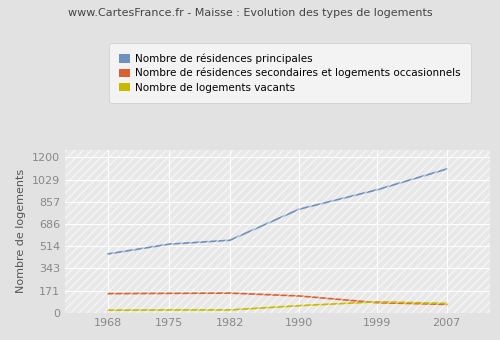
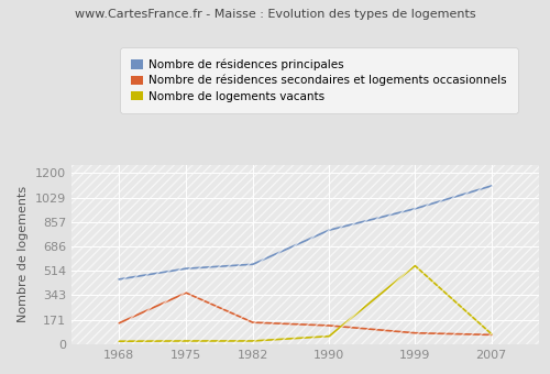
Nombre de résidences secondaires et logements occasionnels/1975: 150 -> 360
Nombre de logements vacants/1999: 80 -> 550
